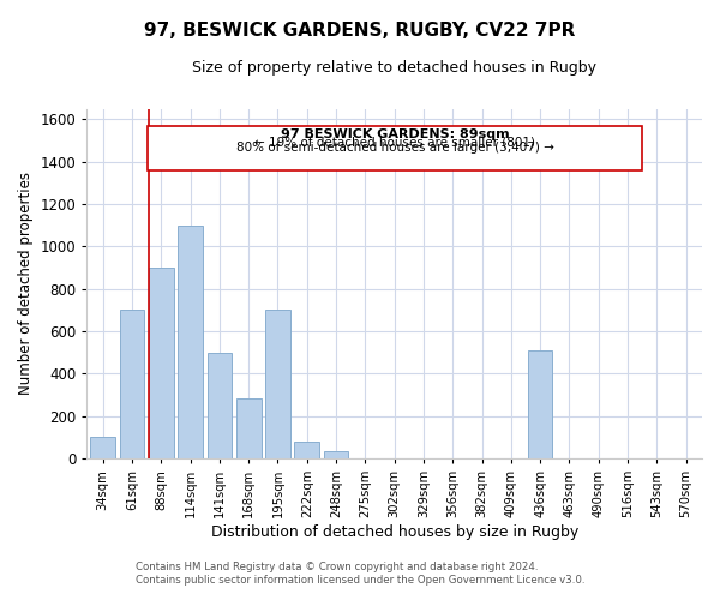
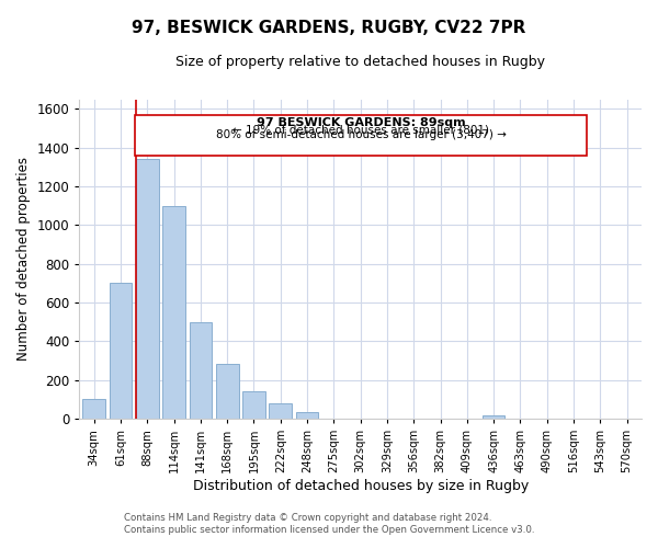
88sqm: 900 -> 1340
195sqm: 700 -> 140
436sqm: 510 -> 20
